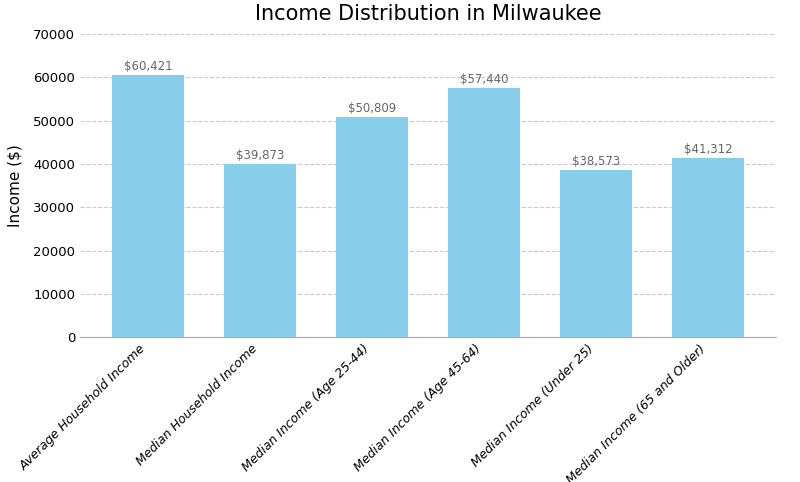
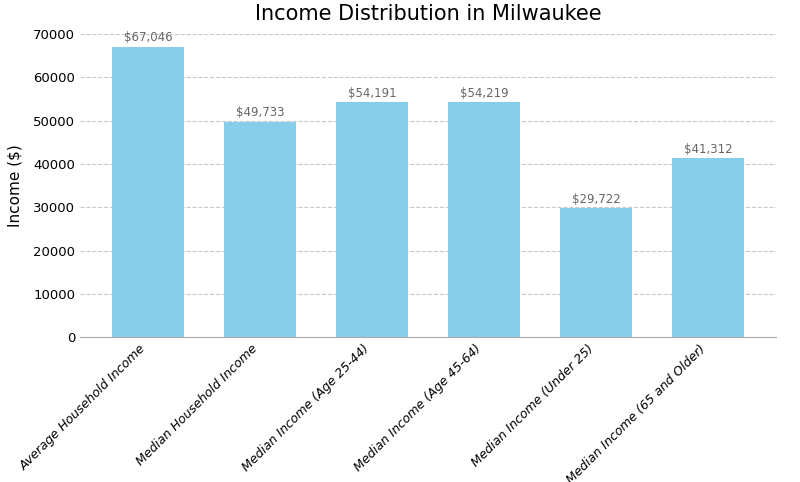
Average Household Income: $60,421 -> $67,046
Median Household Income: $39,873 -> $49,733
Median Income (Age 25-44): $50,809 -> $54,191
Median Income (Age 45-64): $57,440 -> $54,219
Median Income (Under 25): $38,573 -> $29,722
